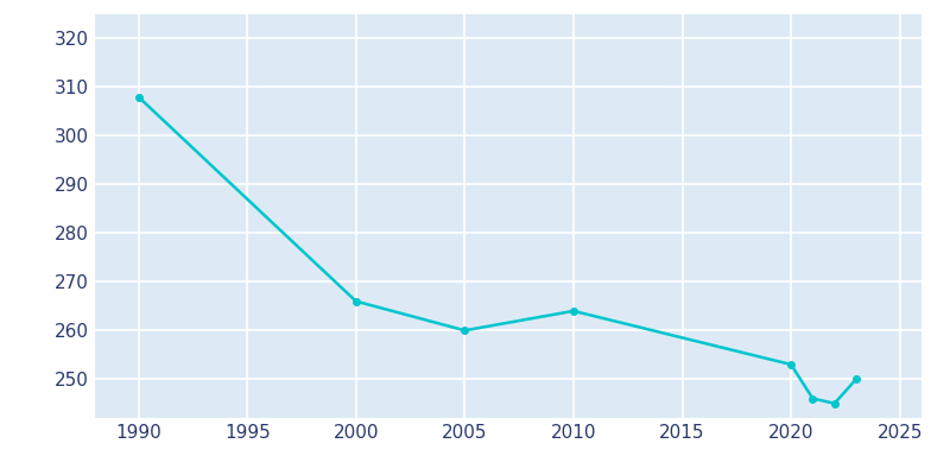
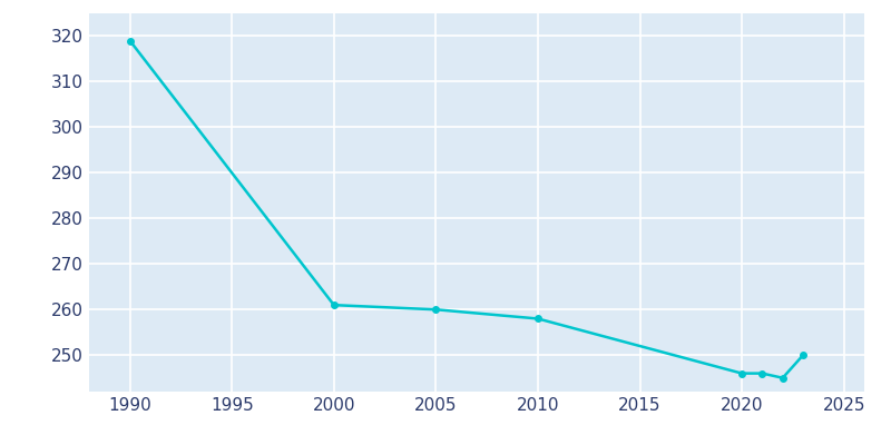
1990: 308 -> 319
2000: 266 -> 261
2010: 264 -> 258
2020: 253 -> 246
